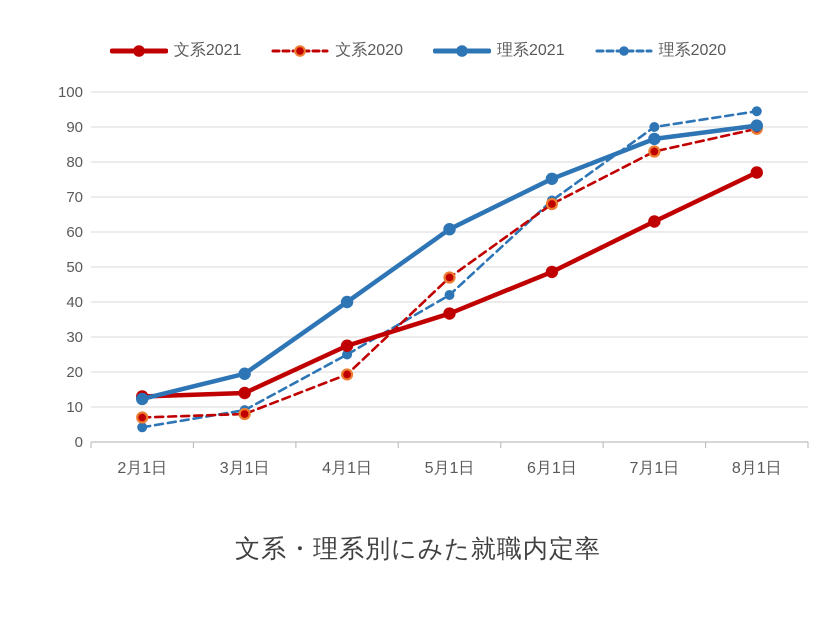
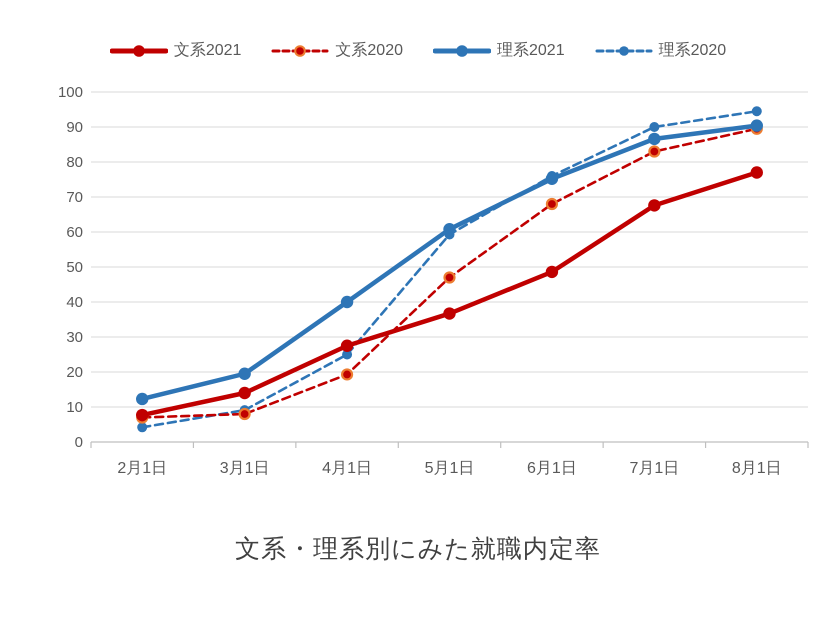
文系2021/2月1日: 13 -> 8
理系2020/5月1日: 42 -> 59
理系2020/6月1日: 69 -> 76
文系2021/7月1日: 63 -> 68
